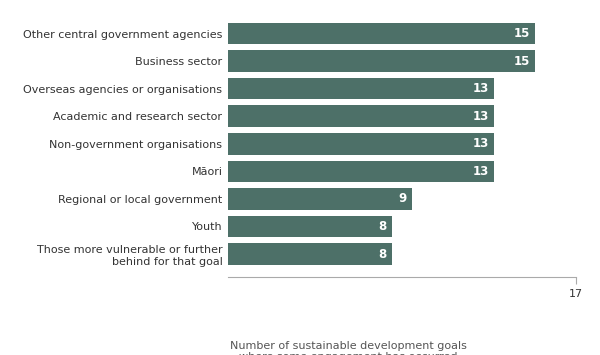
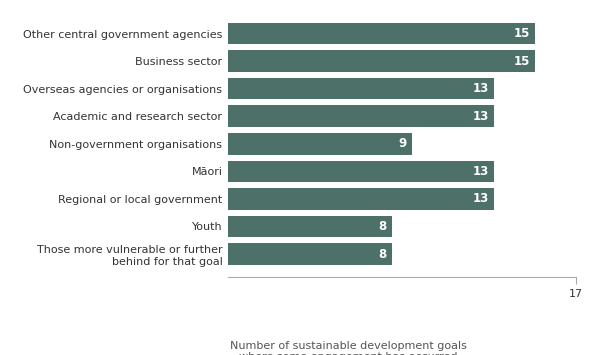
Non-government organisations: 13 -> 9
Regional or local government: 9 -> 13
